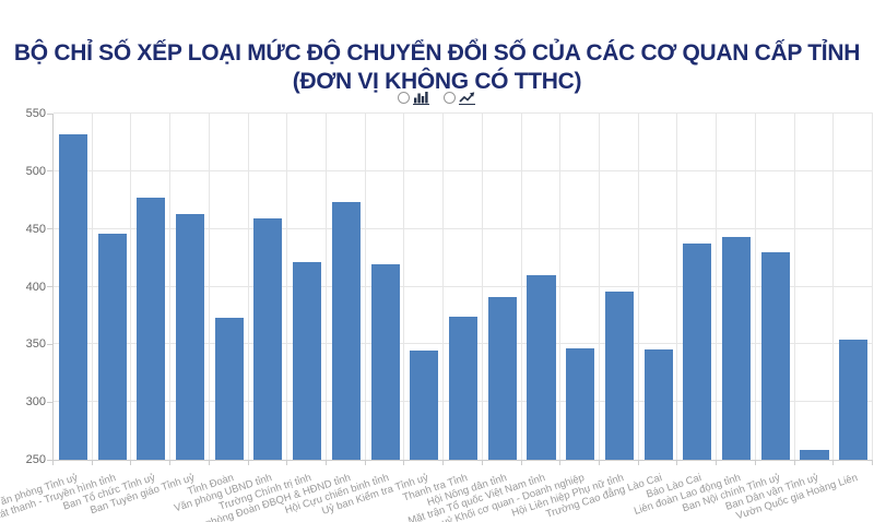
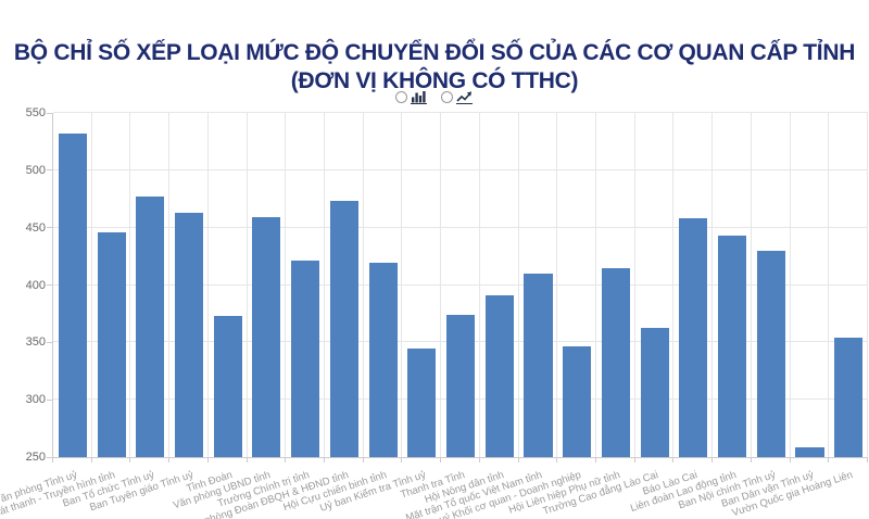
Hội Liên hiệp Phụ nữ tỉnh: 396 -> 415
Trường Cao đẳng Lào Cai: 346 -> 363
Báo Lào Cai: 437 -> 458
